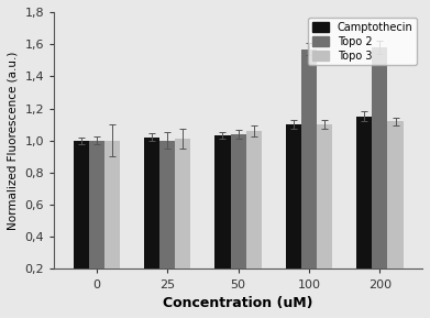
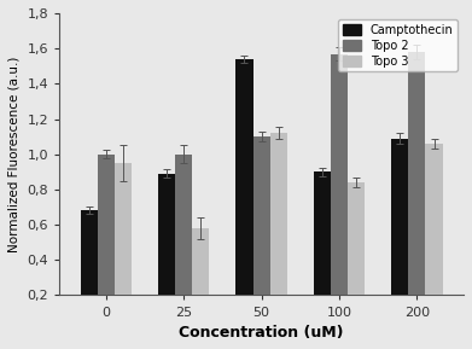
Camptothecin/0: 1,00 -> 0,68
Topo 3/0: 1,00 -> 0,95
Camptothecin/25: 1,02 -> 0,89
Topo 3/25: 1,01 -> 0,58
Camptothecin/50: 1,03 -> 1,54
Topo 2/50: 1,04 -> 1,10
Topo 3/50: 1,06 -> 1,12
Camptothecin/100: 1,10 -> 0,90
Topo 3/100: 1,10 -> 0,84
Camptothecin/200: 1,15 -> 1,09
Topo 3/200: 1,12 -> 1,06
